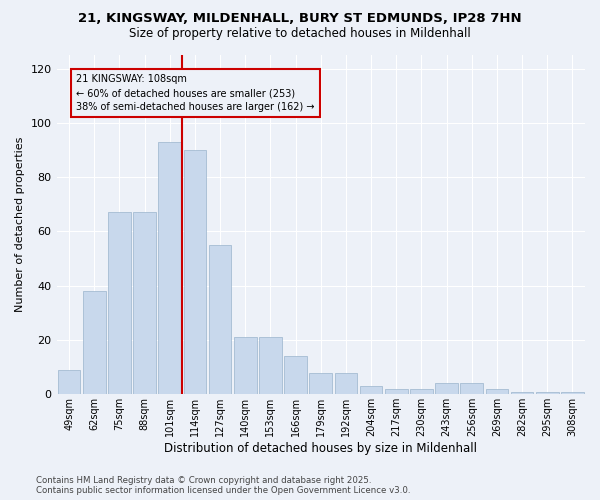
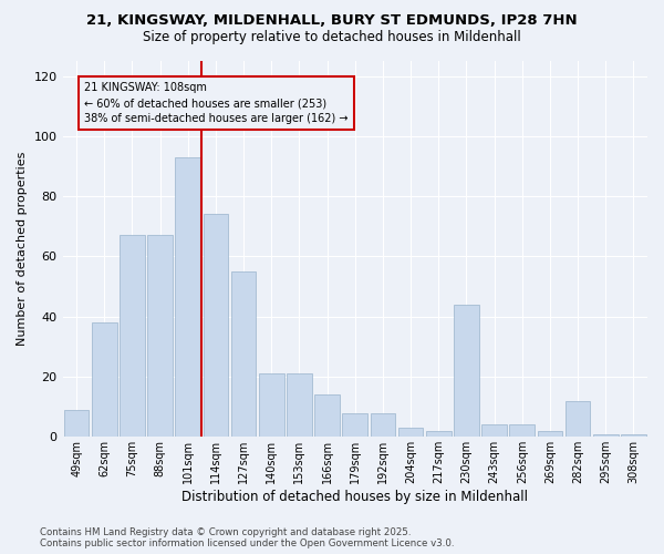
114sqm: 90 -> 74
230sqm: 2 -> 44
282sqm: 1 -> 12
